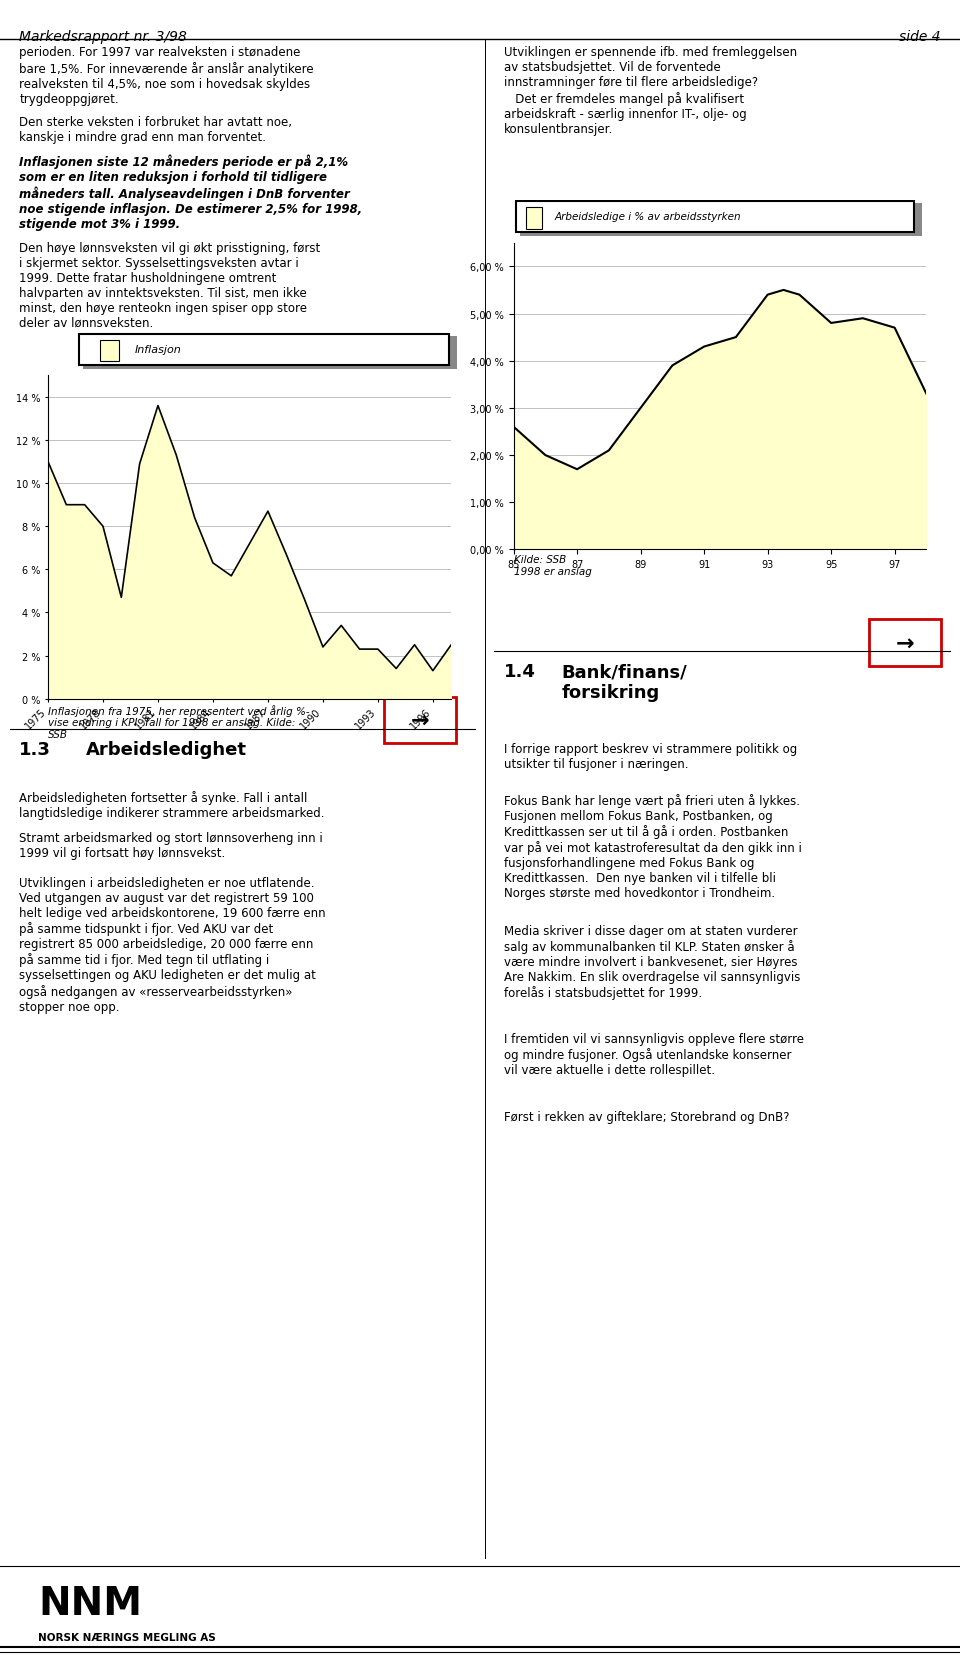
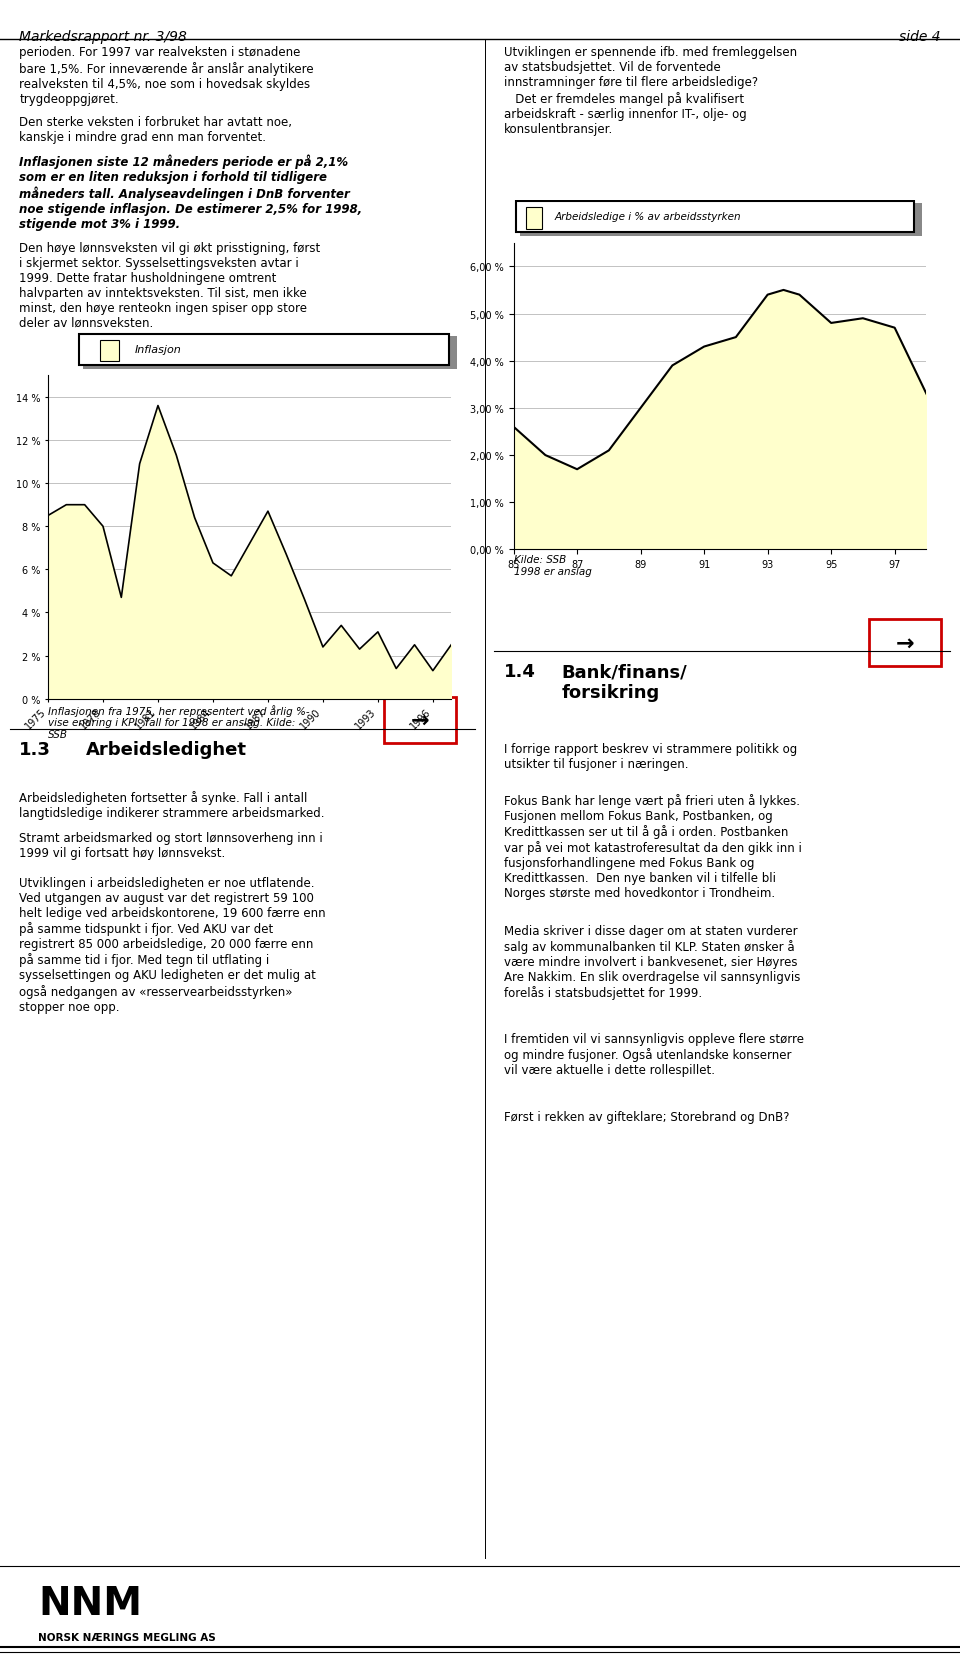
1975: 11.0 % -> 8.5 %
1993: 2.3 % -> 3.1 %
